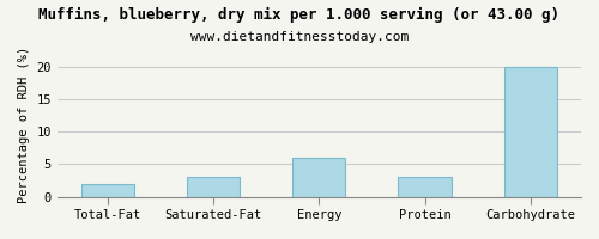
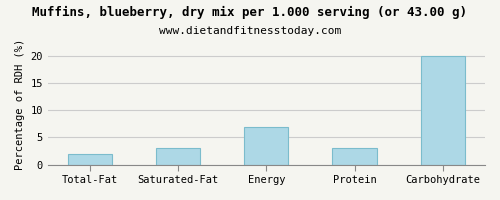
Energy: 6 -> 7
